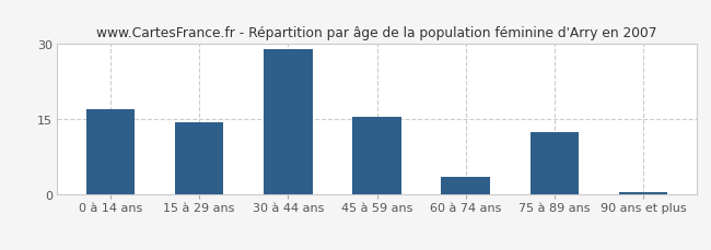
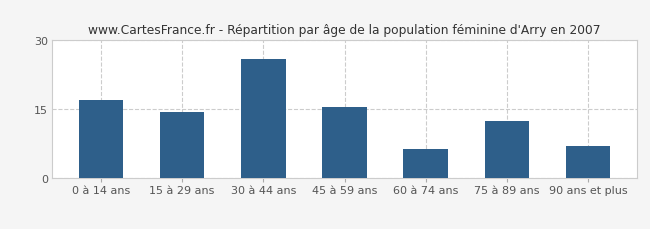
30 à 44 ans: 29.0 -> 26.0
60 à 74 ans: 3.5 -> 6.5
90 ans et plus: 0.5 -> 7.0
